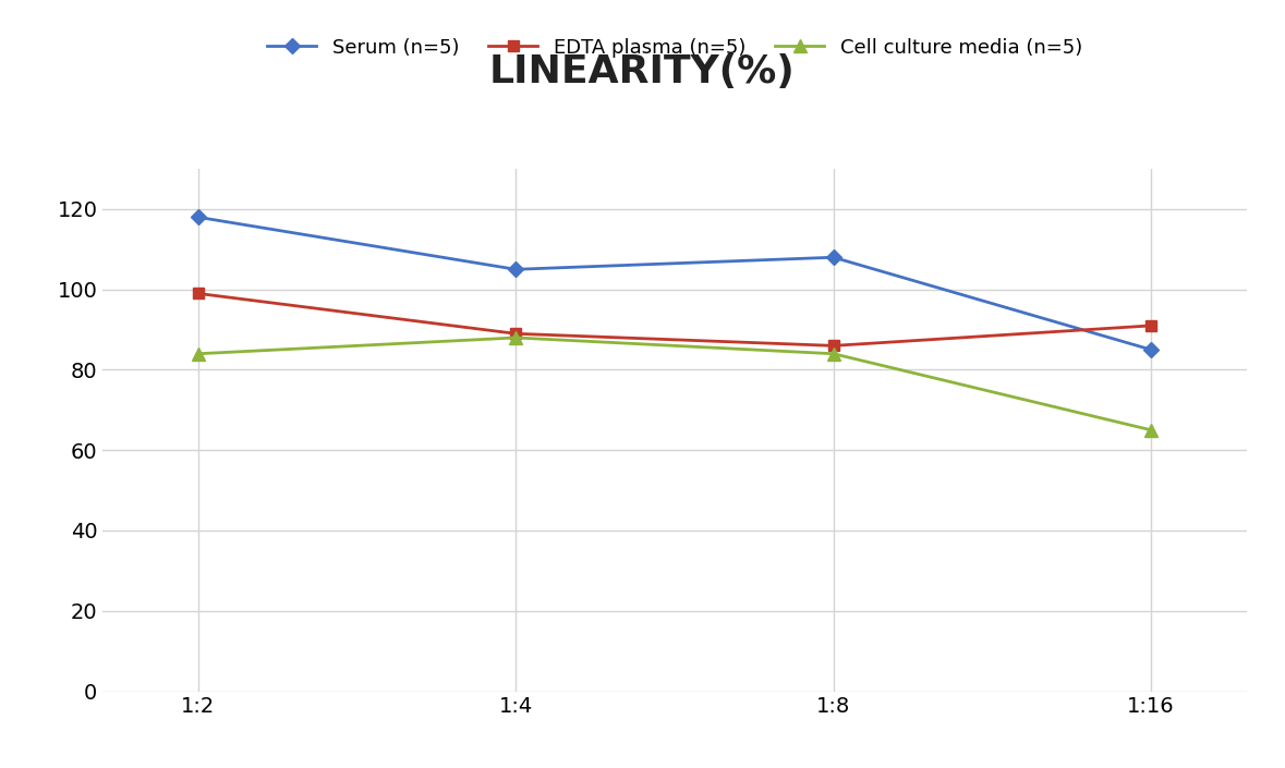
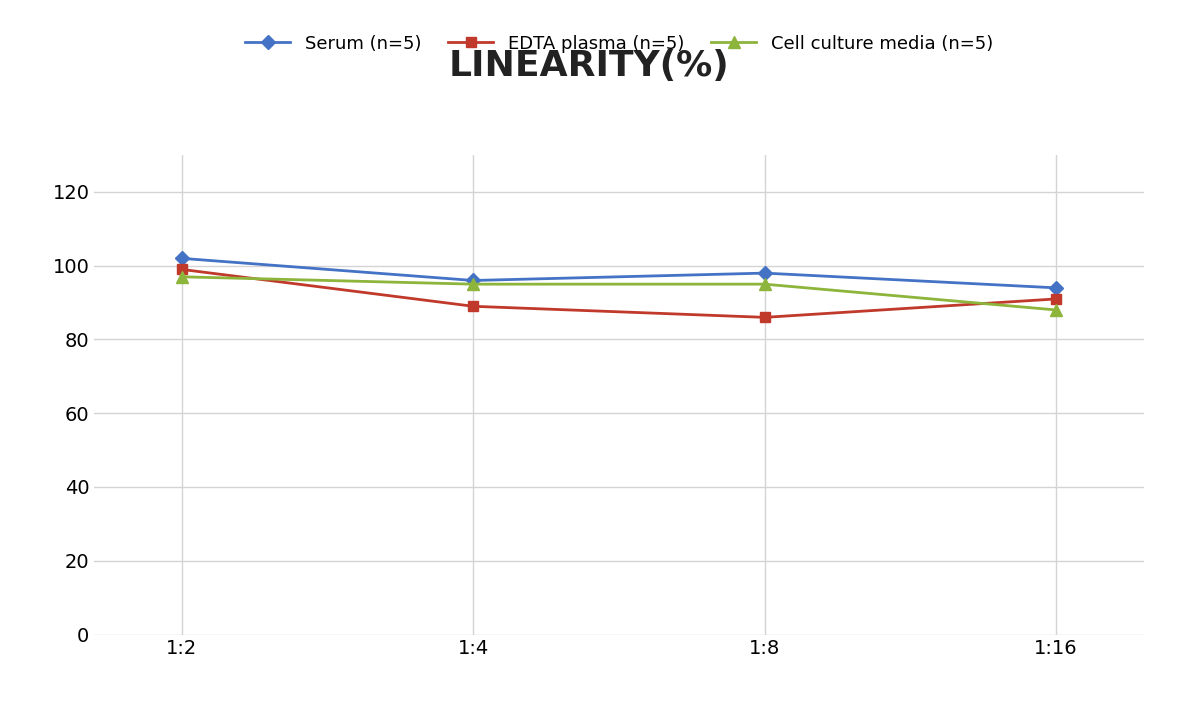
Serum (n=5)/1:2: 118 -> 102
Cell culture media (n=5)/1:2: 84 -> 97
Serum (n=5)/1:4: 105 -> 96
Cell culture media (n=5)/1:4: 88 -> 95
Serum (n=5)/1:8: 108 -> 98
Cell culture media (n=5)/1:8: 84 -> 95
Serum (n=5)/1:16: 85 -> 94
Cell culture media (n=5)/1:16: 65 -> 88
